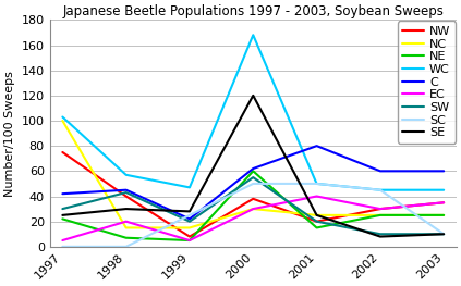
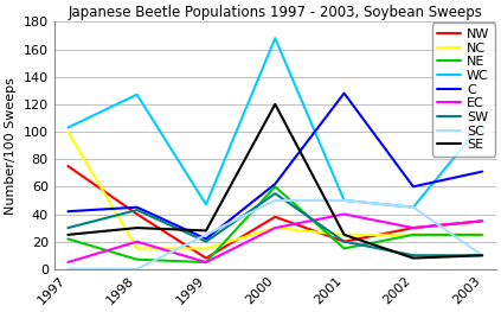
WC/1998: 57 -> 127
C/2001: 80 -> 128
WC/2003: 45 -> 106
C/2003: 60 -> 71
